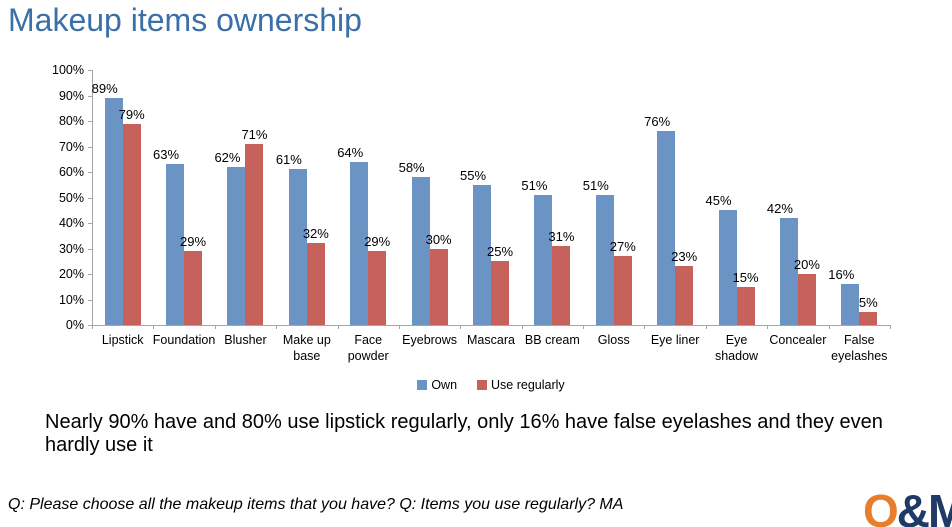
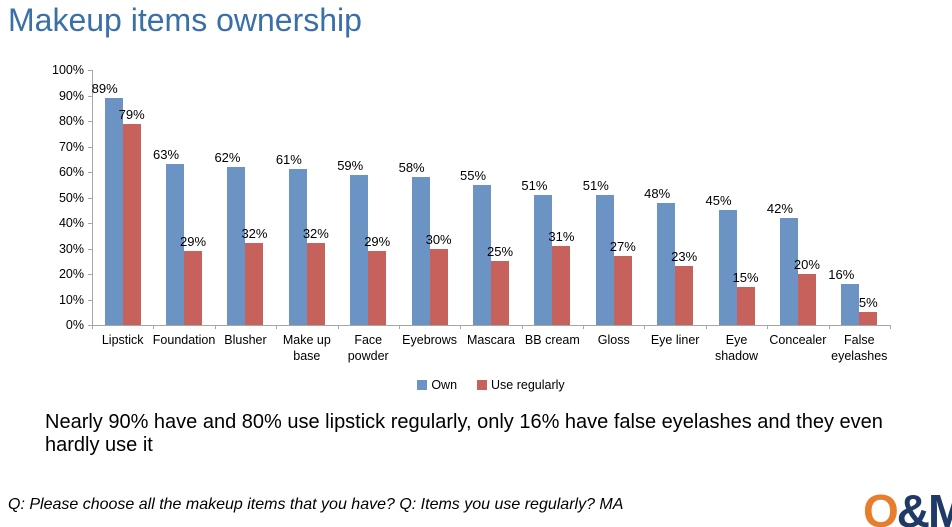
Use regularly/Blusher: 71% -> 32%
Own/Face powder: 64% -> 59%
Own/Eye liner: 76% -> 48%
